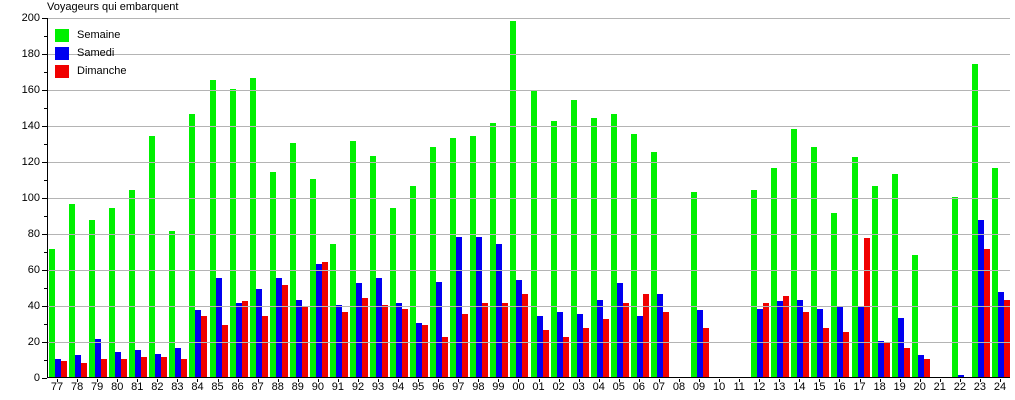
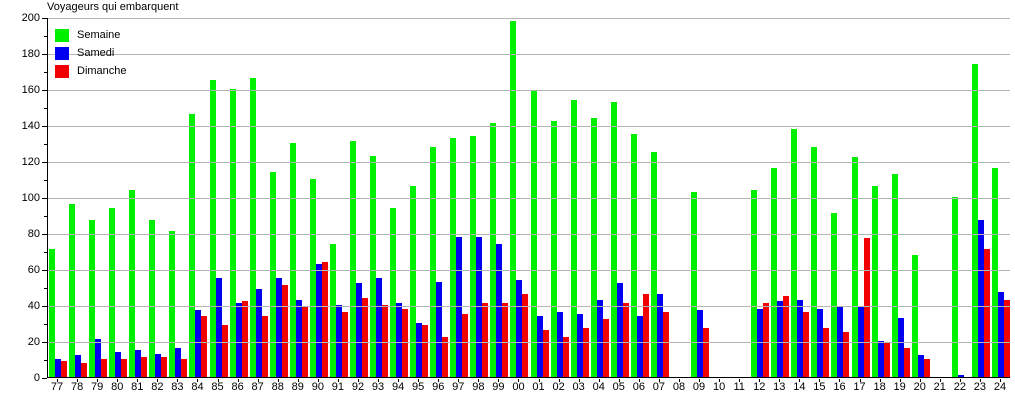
Semaine/82: 134 -> 87
Semaine/05: 146 -> 153
